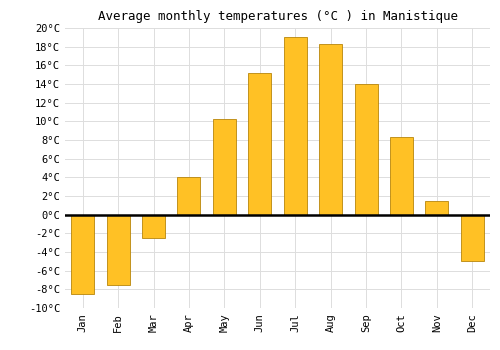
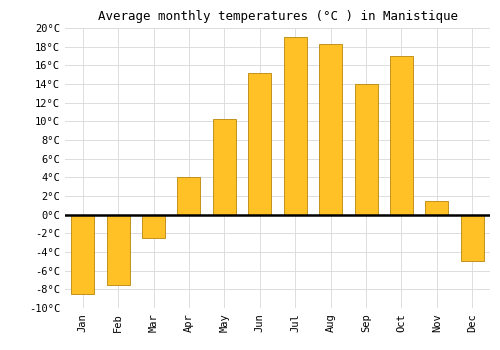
Oct: 8.3°C -> 17.0°C
